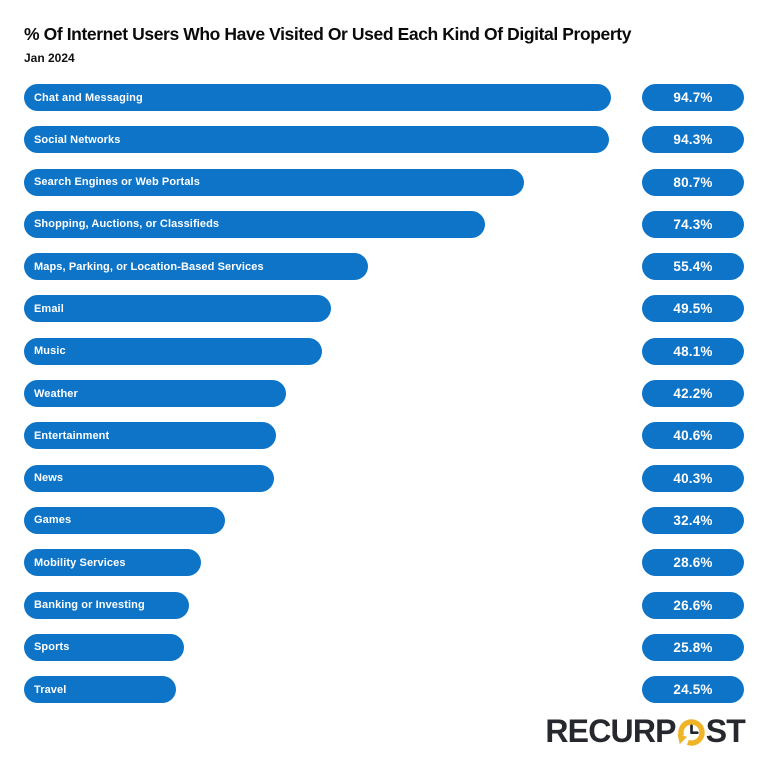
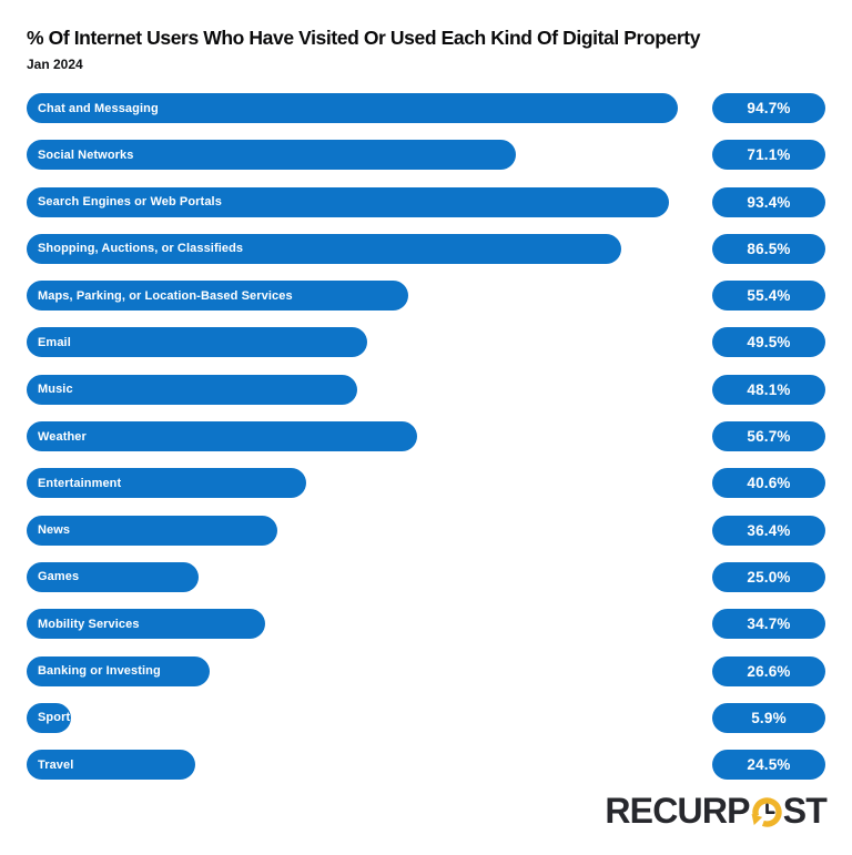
Social Networks: 94.3% -> 71.1%
Search Engines or Web Portals: 80.7% -> 93.4%
Shopping, Auctions, or Classifieds: 74.3% -> 86.5%
Weather: 42.2% -> 56.7%
News: 40.3% -> 36.4%
Games: 32.4% -> 25.0%
Mobility Services: 28.6% -> 34.7%
Sports: 25.8% -> 5.9%
